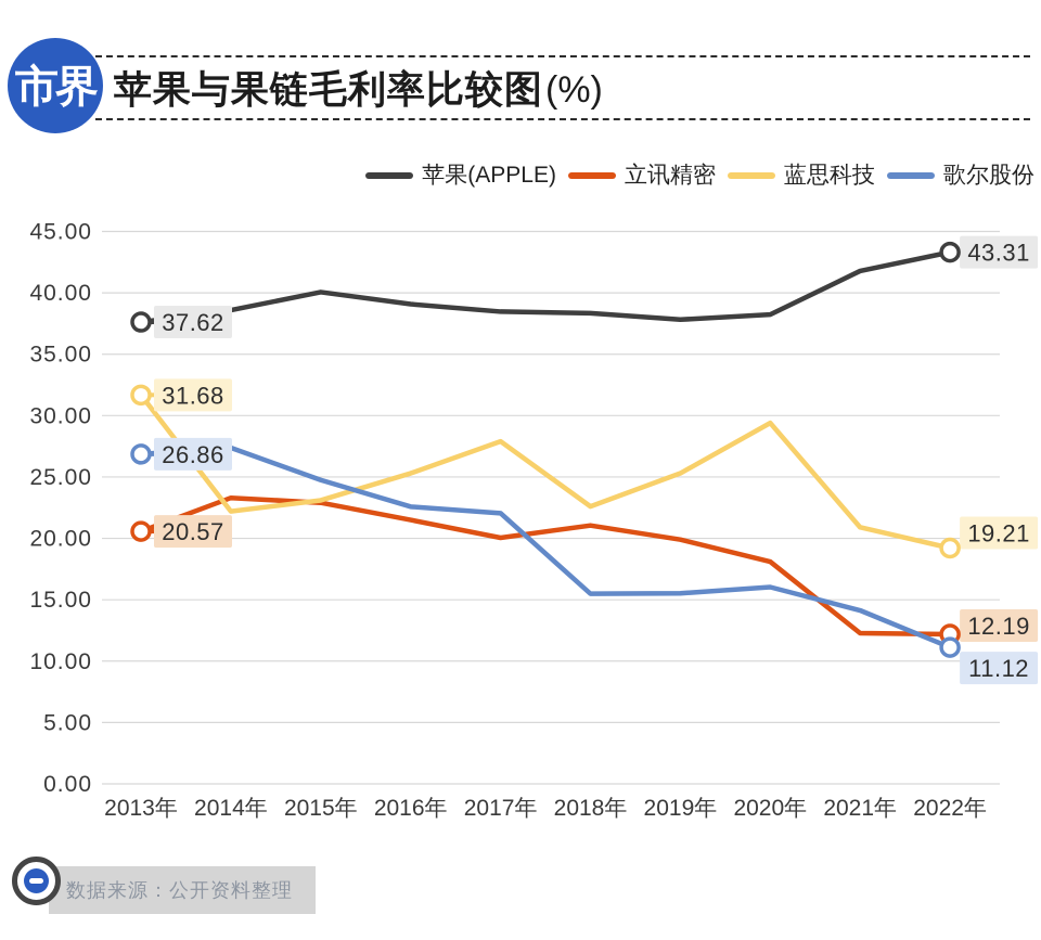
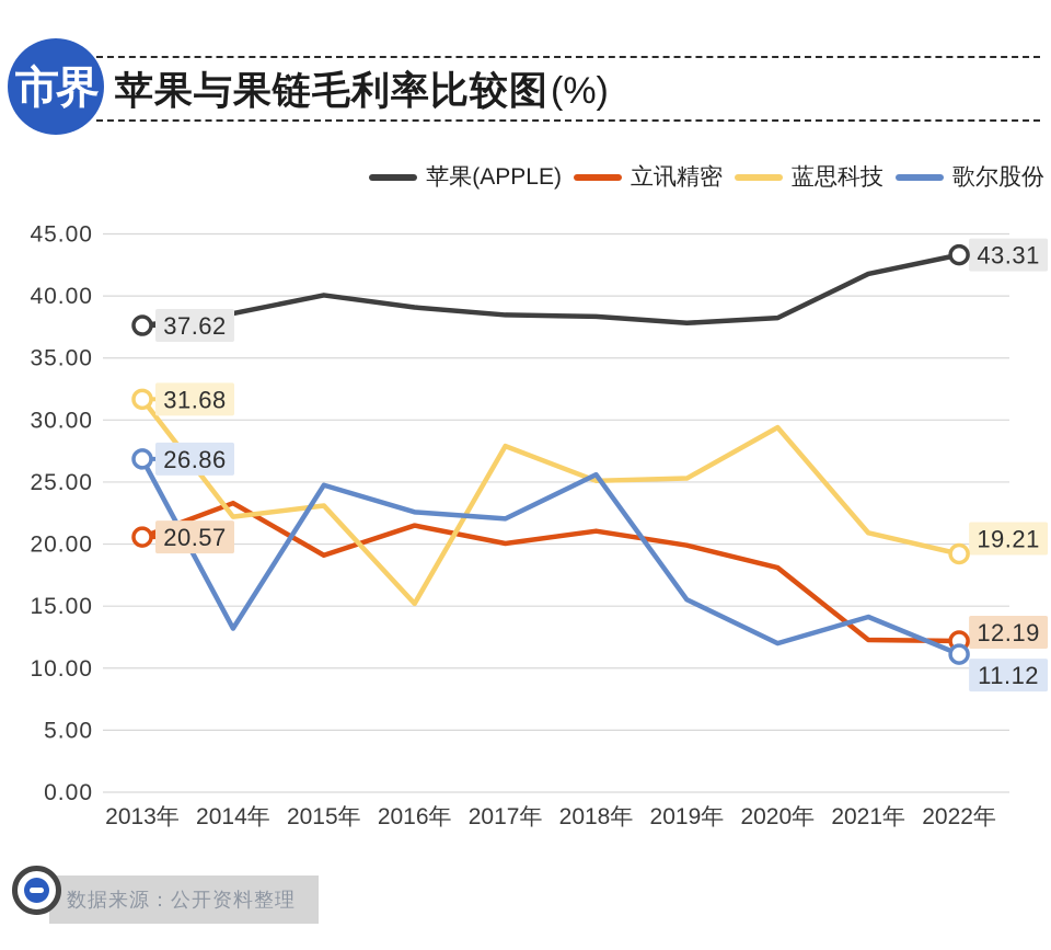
歌尔股份/2014年: 27.4 -> 13.2
立讯精密/2015年: 22.9 -> 19.1
蓝思科技/2016年: 25.3 -> 15.2
蓝思科技/2018年: 22.6 -> 25.1
歌尔股份/2018年: 15.5 -> 25.6
歌尔股份/2020年: 16.0 -> 12.0
